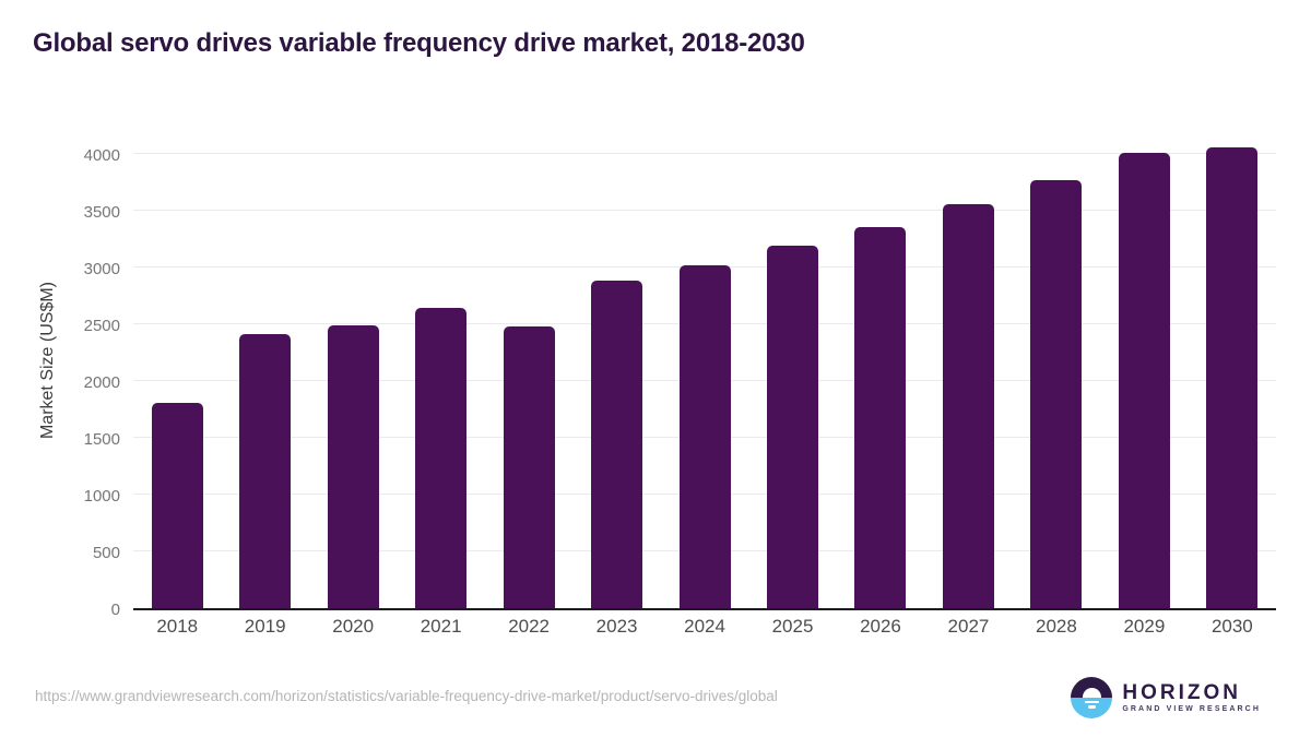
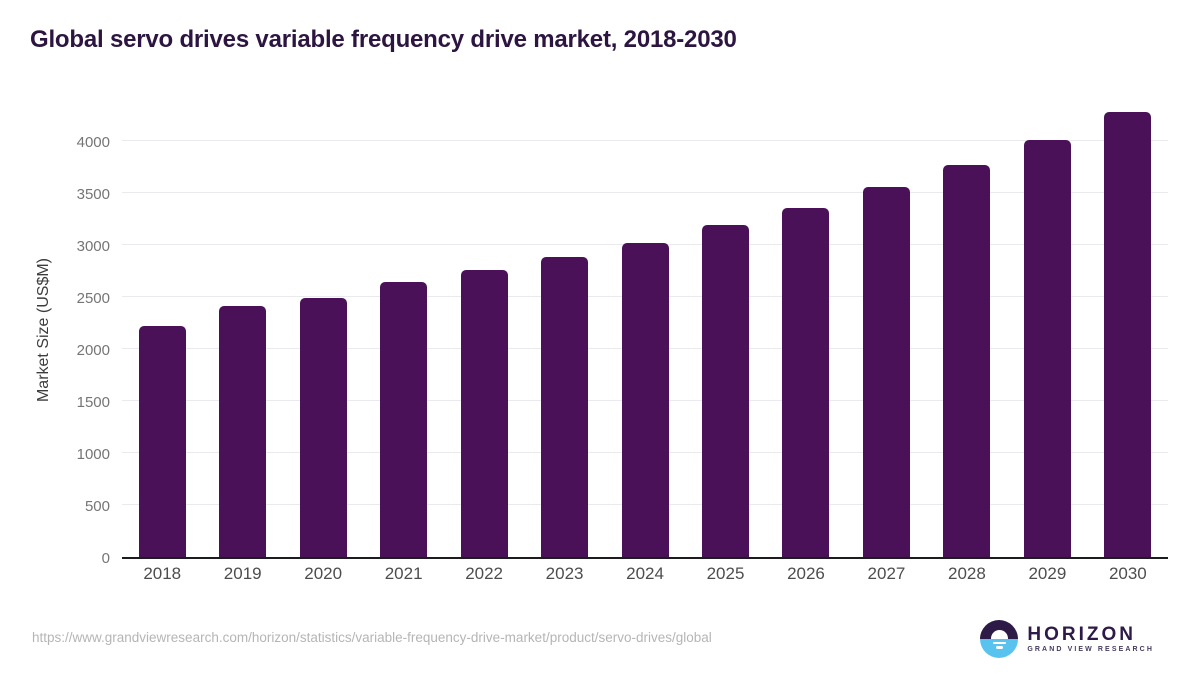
2018: 1810 -> 2220
2022: 2480 -> 2760
2030: 4050 -> 4280
